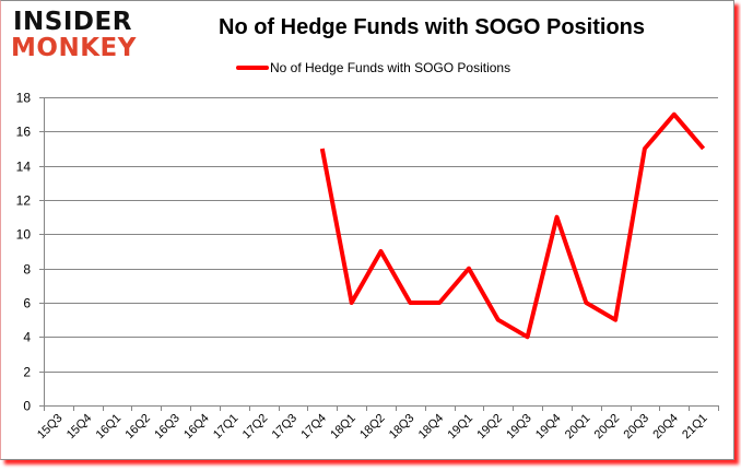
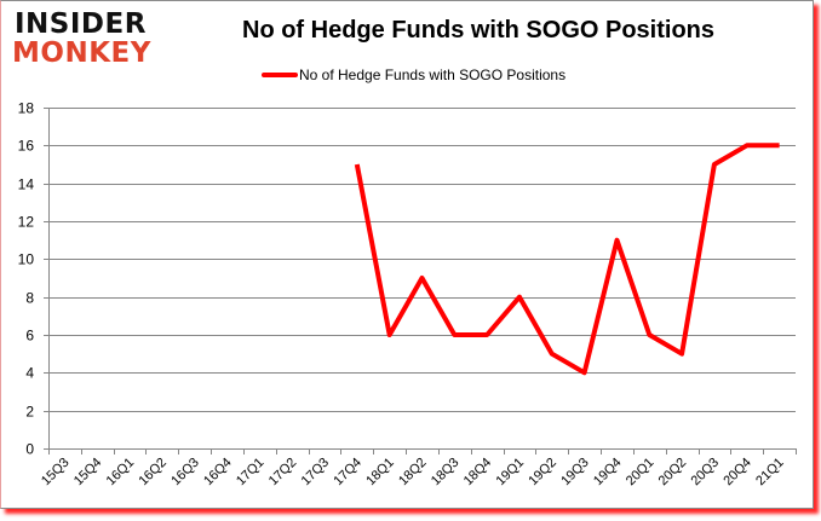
20Q4: 17 -> 16
21Q1: 15 -> 16
